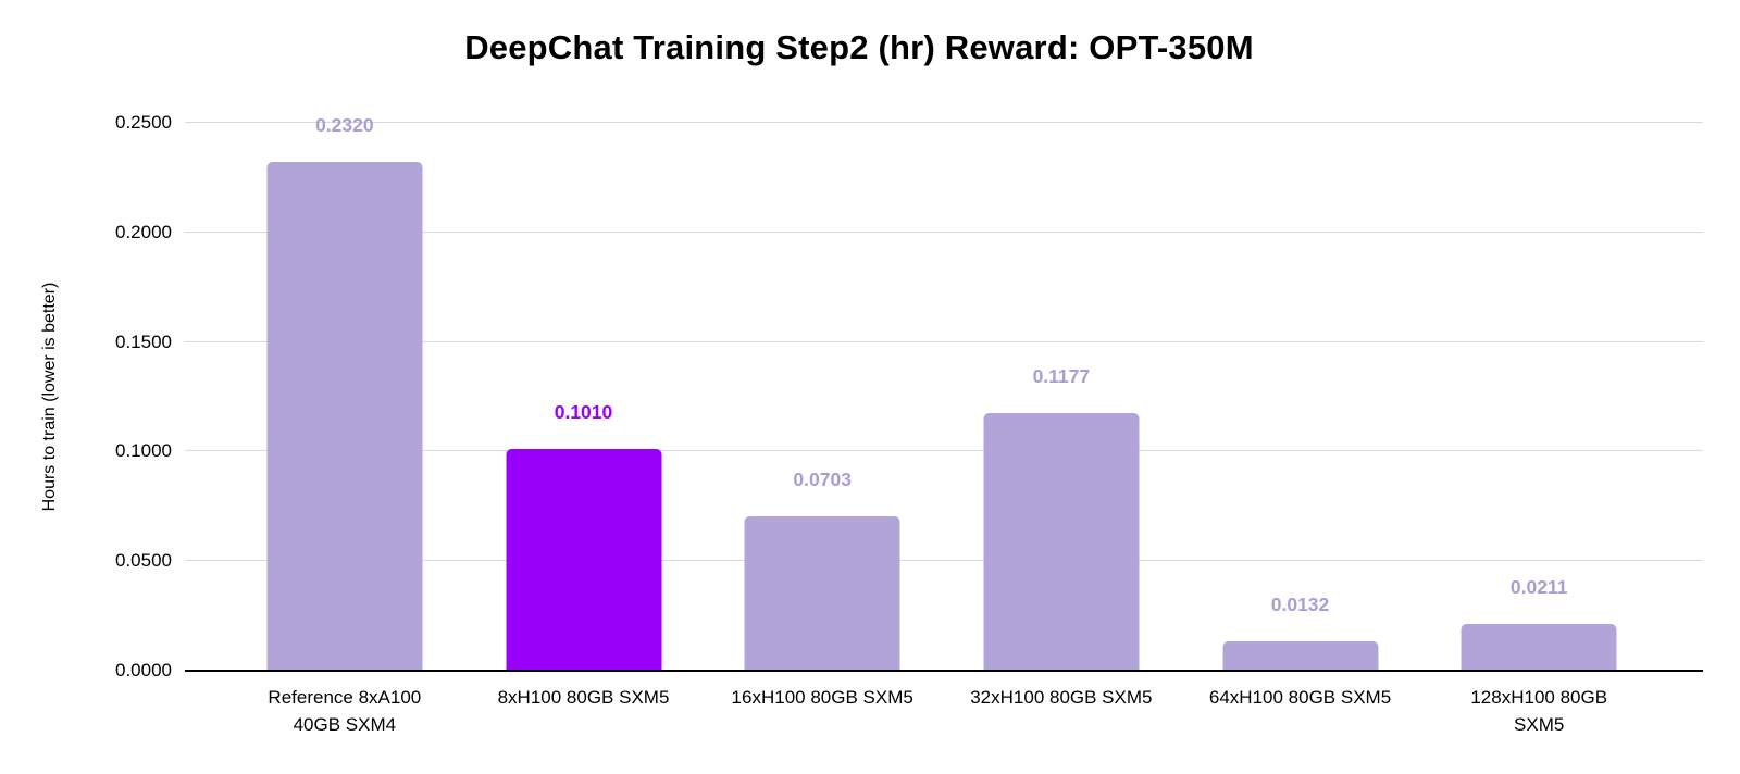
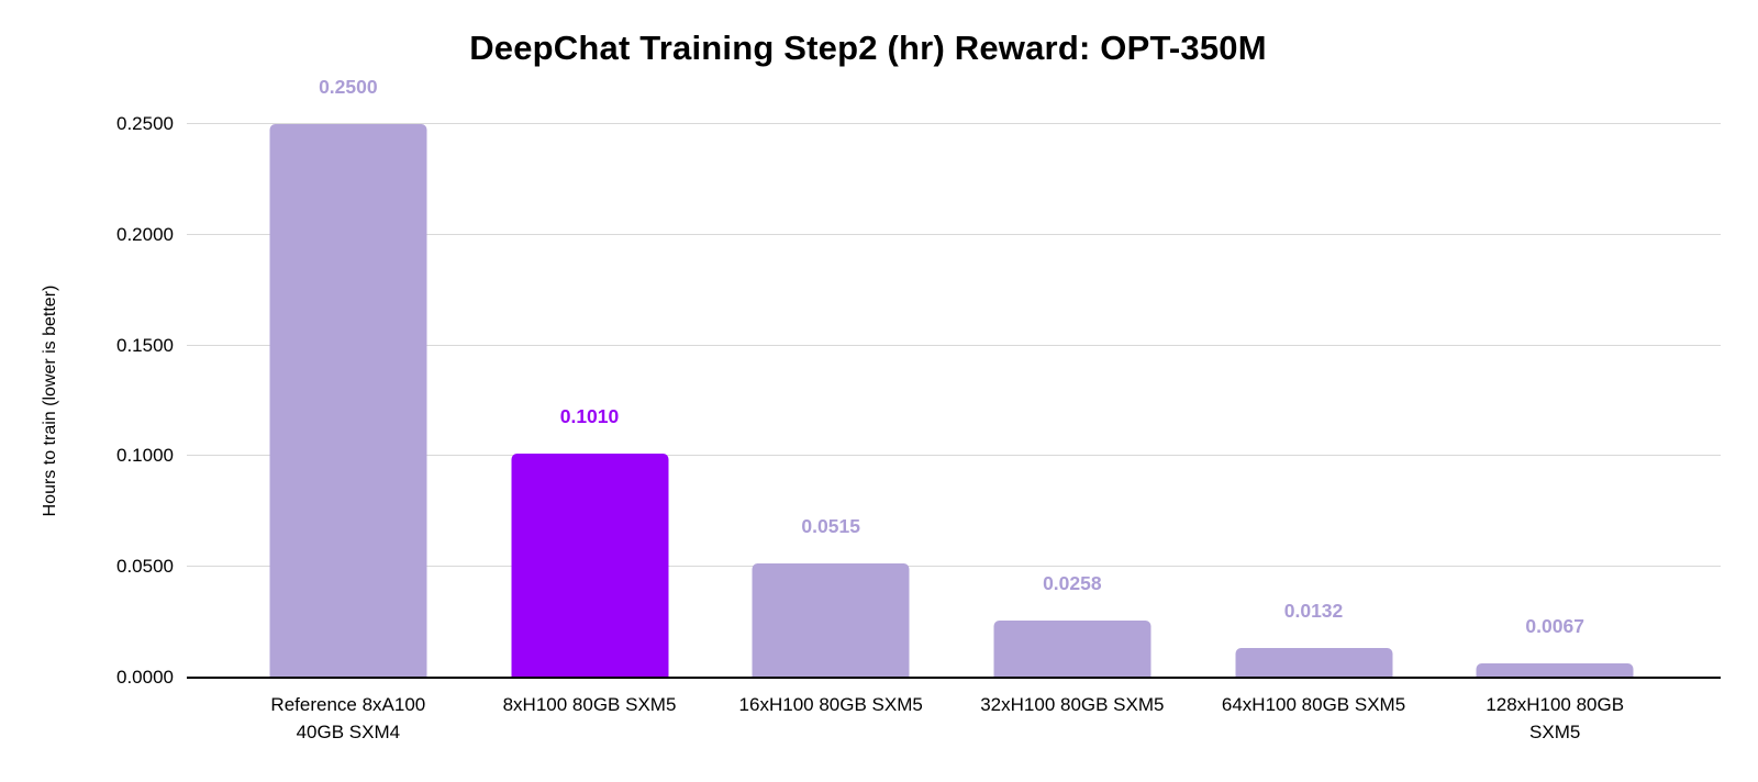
Reference 8xA100 40GB SXM4: 0.2320 -> 0.2500
16xH100 80GB SXM5: 0.0703 -> 0.0515
32xH100 80GB SXM5: 0.1177 -> 0.0258
128xH100 80GB SXM5: 0.0211 -> 0.0067
